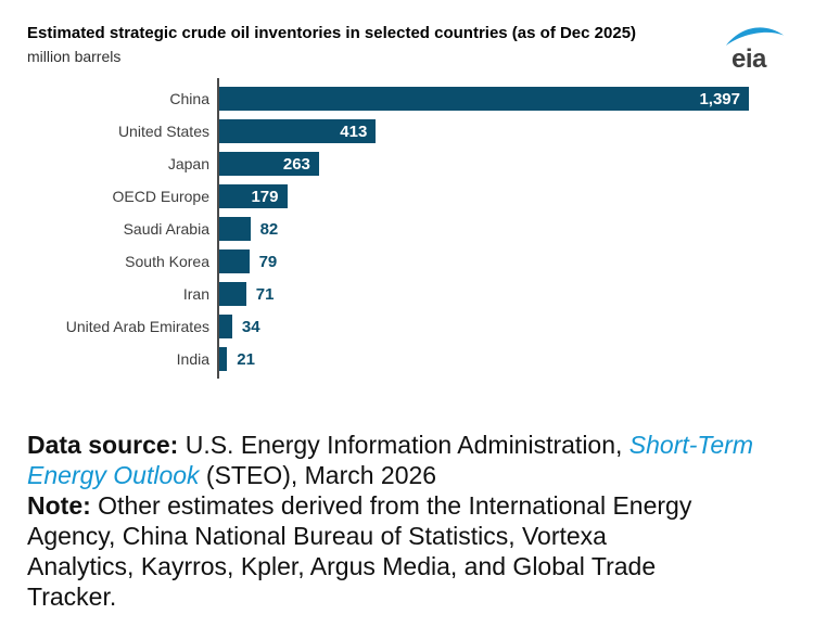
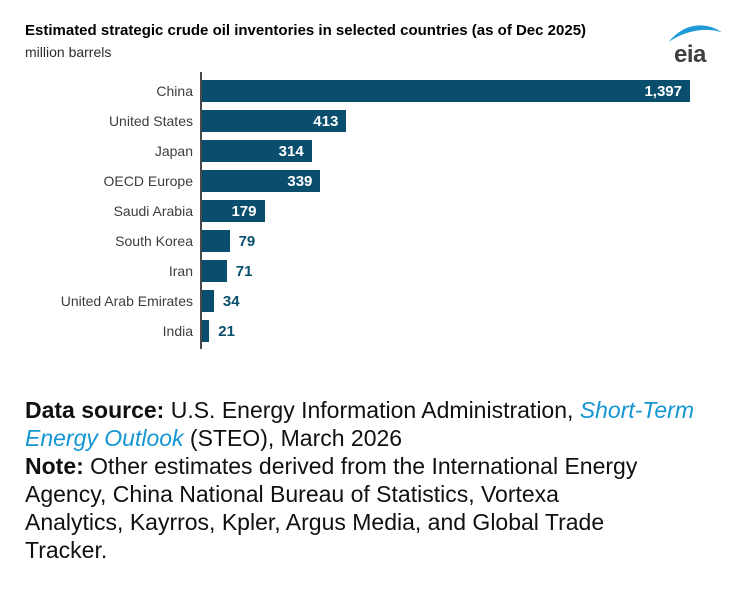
Japan: 263 -> 314
OECD Europe: 179 -> 339
Saudi Arabia: 82 -> 179
